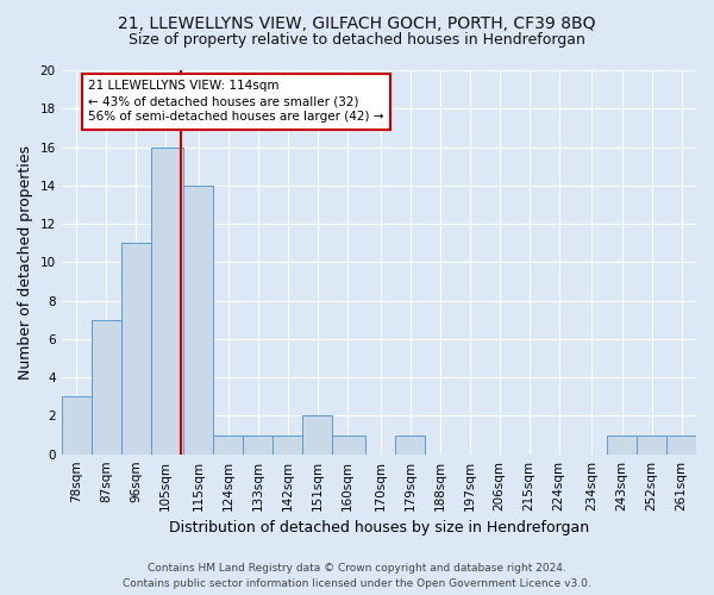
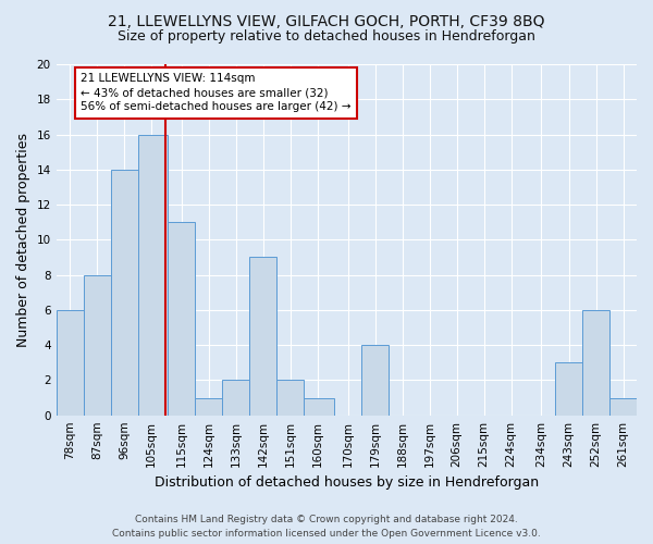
78sqm: 3 -> 6
87sqm: 7 -> 8
96sqm: 11 -> 14
115sqm: 14 -> 11
133sqm: 1 -> 2
142sqm: 1 -> 9
179sqm: 1 -> 4
243sqm: 1 -> 3
252sqm: 1 -> 6
